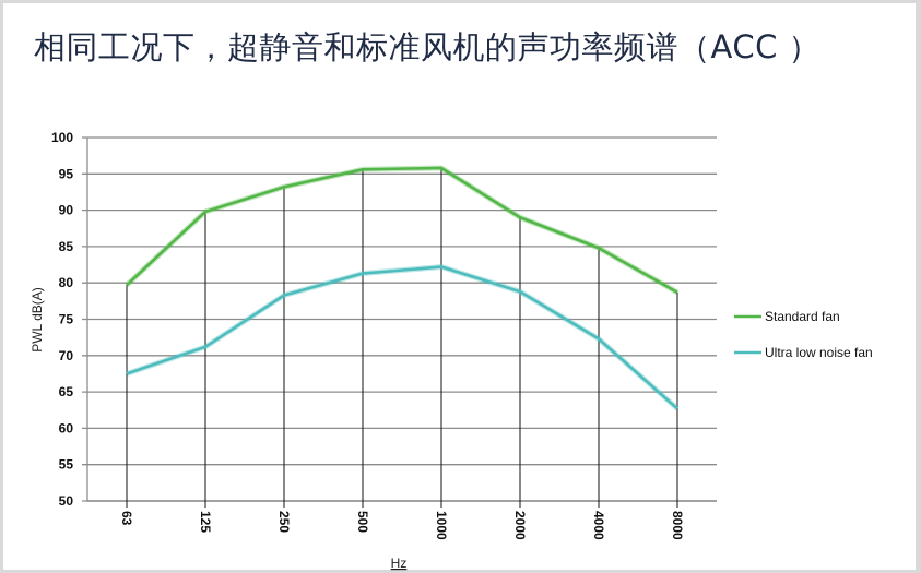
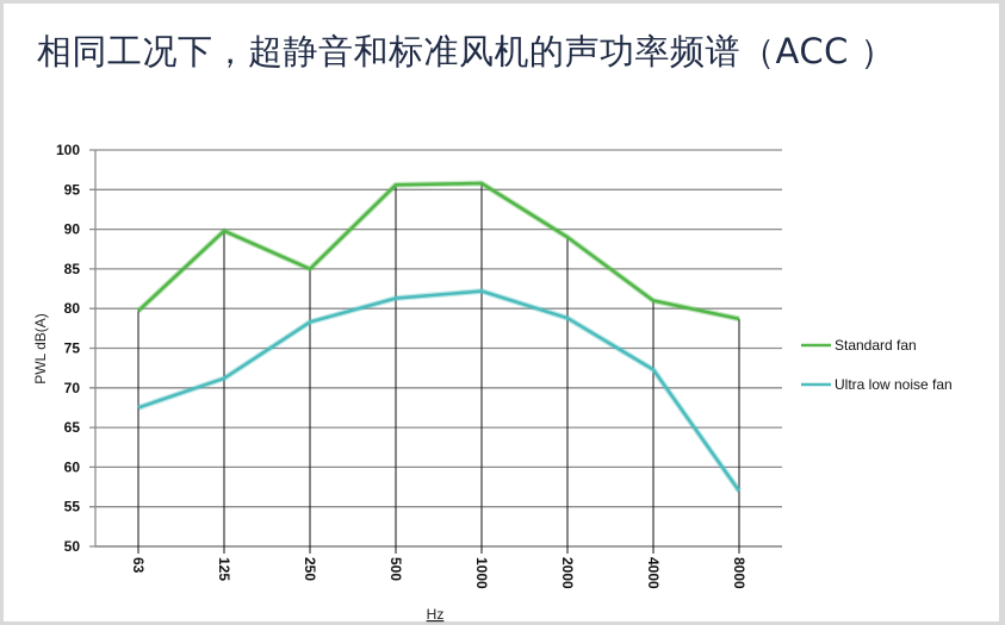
Standard fan/250: 93 -> 85
Standard fan/4000: 85 -> 81
Ultra low noise fan/8000: 63 -> 57
